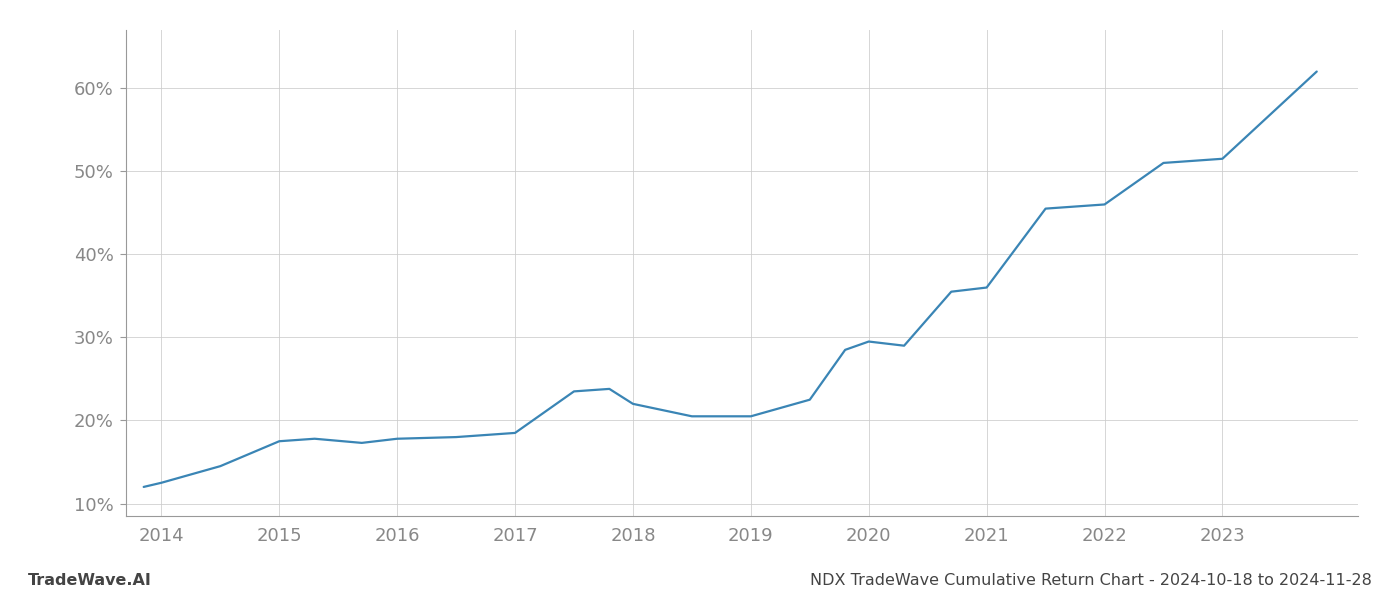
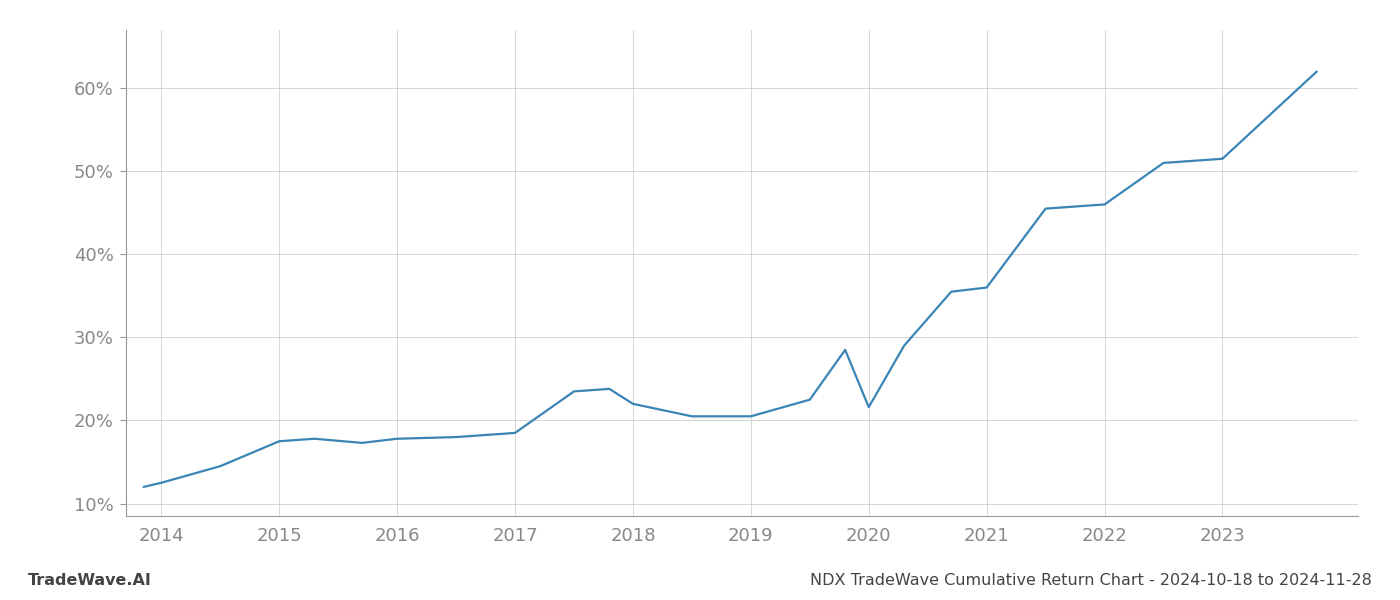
2020: 29.5% -> 21.6%
